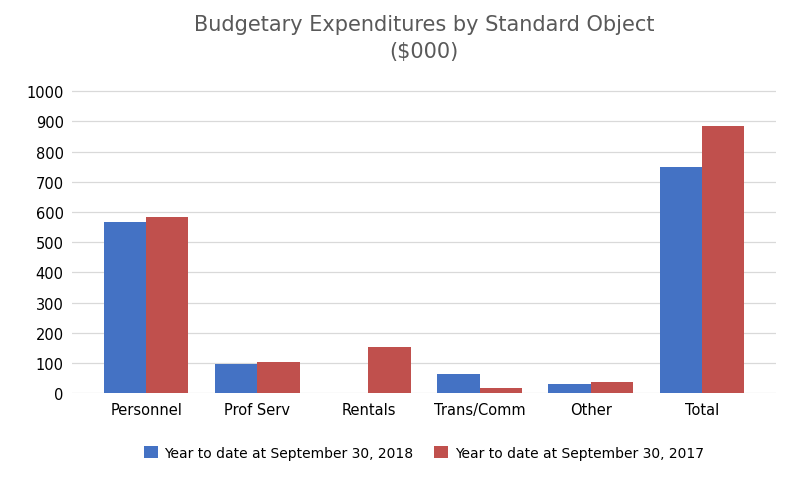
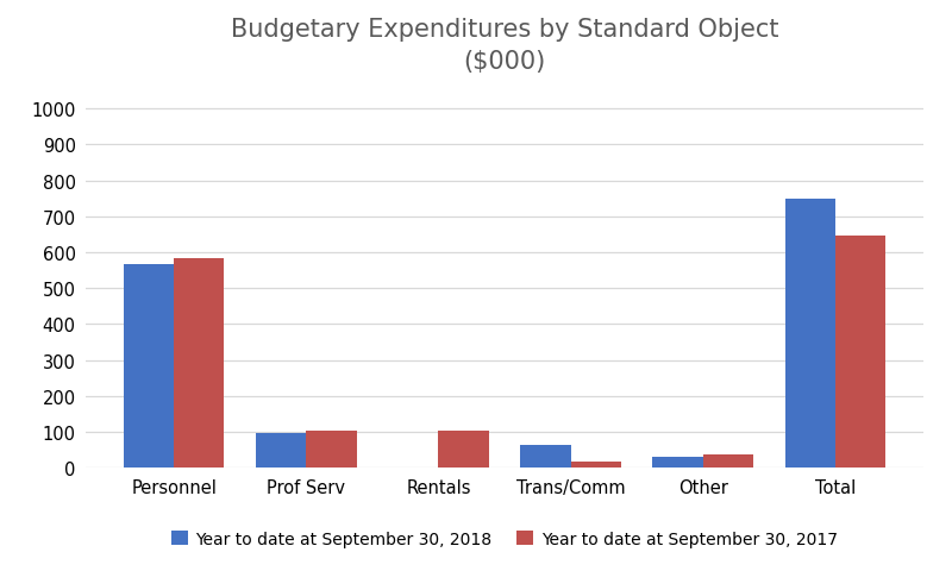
Year to date at September 30, 2017/Rentals: 155 -> 105
Year to date at September 30, 2017/Total: 883 -> 645
